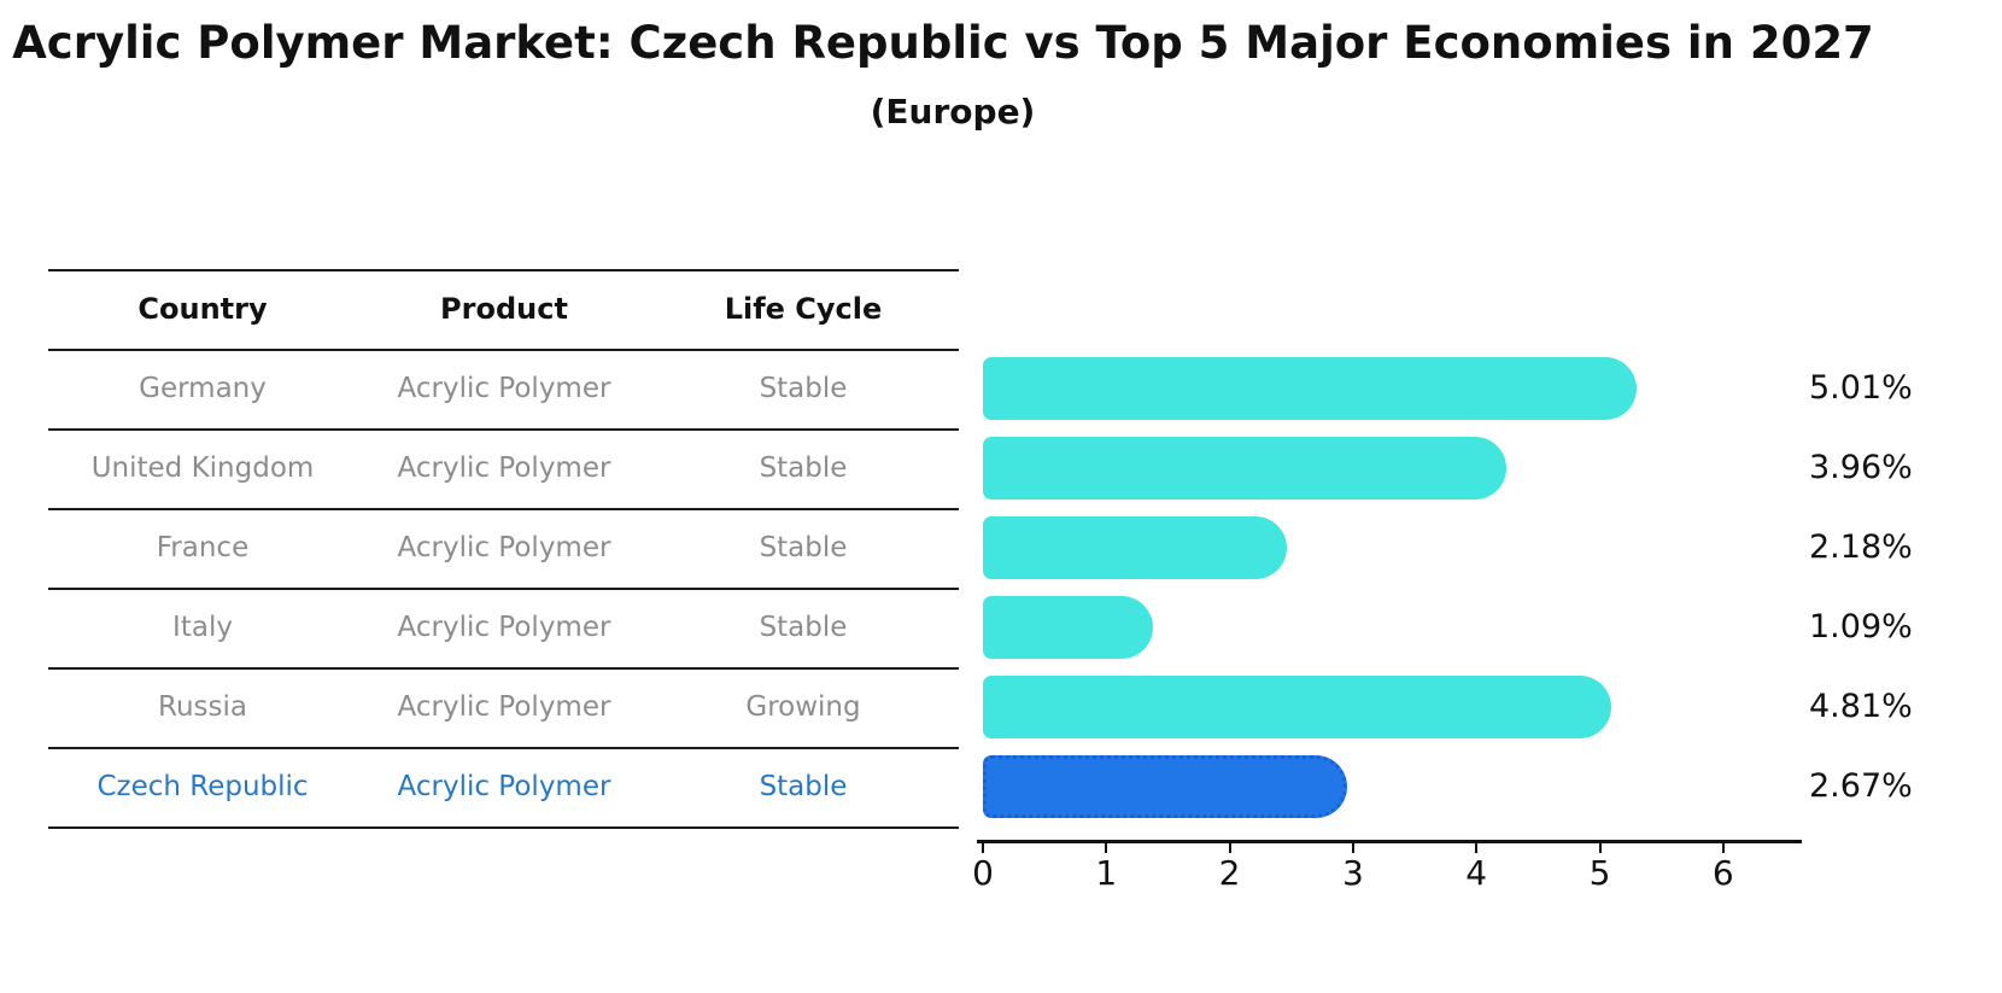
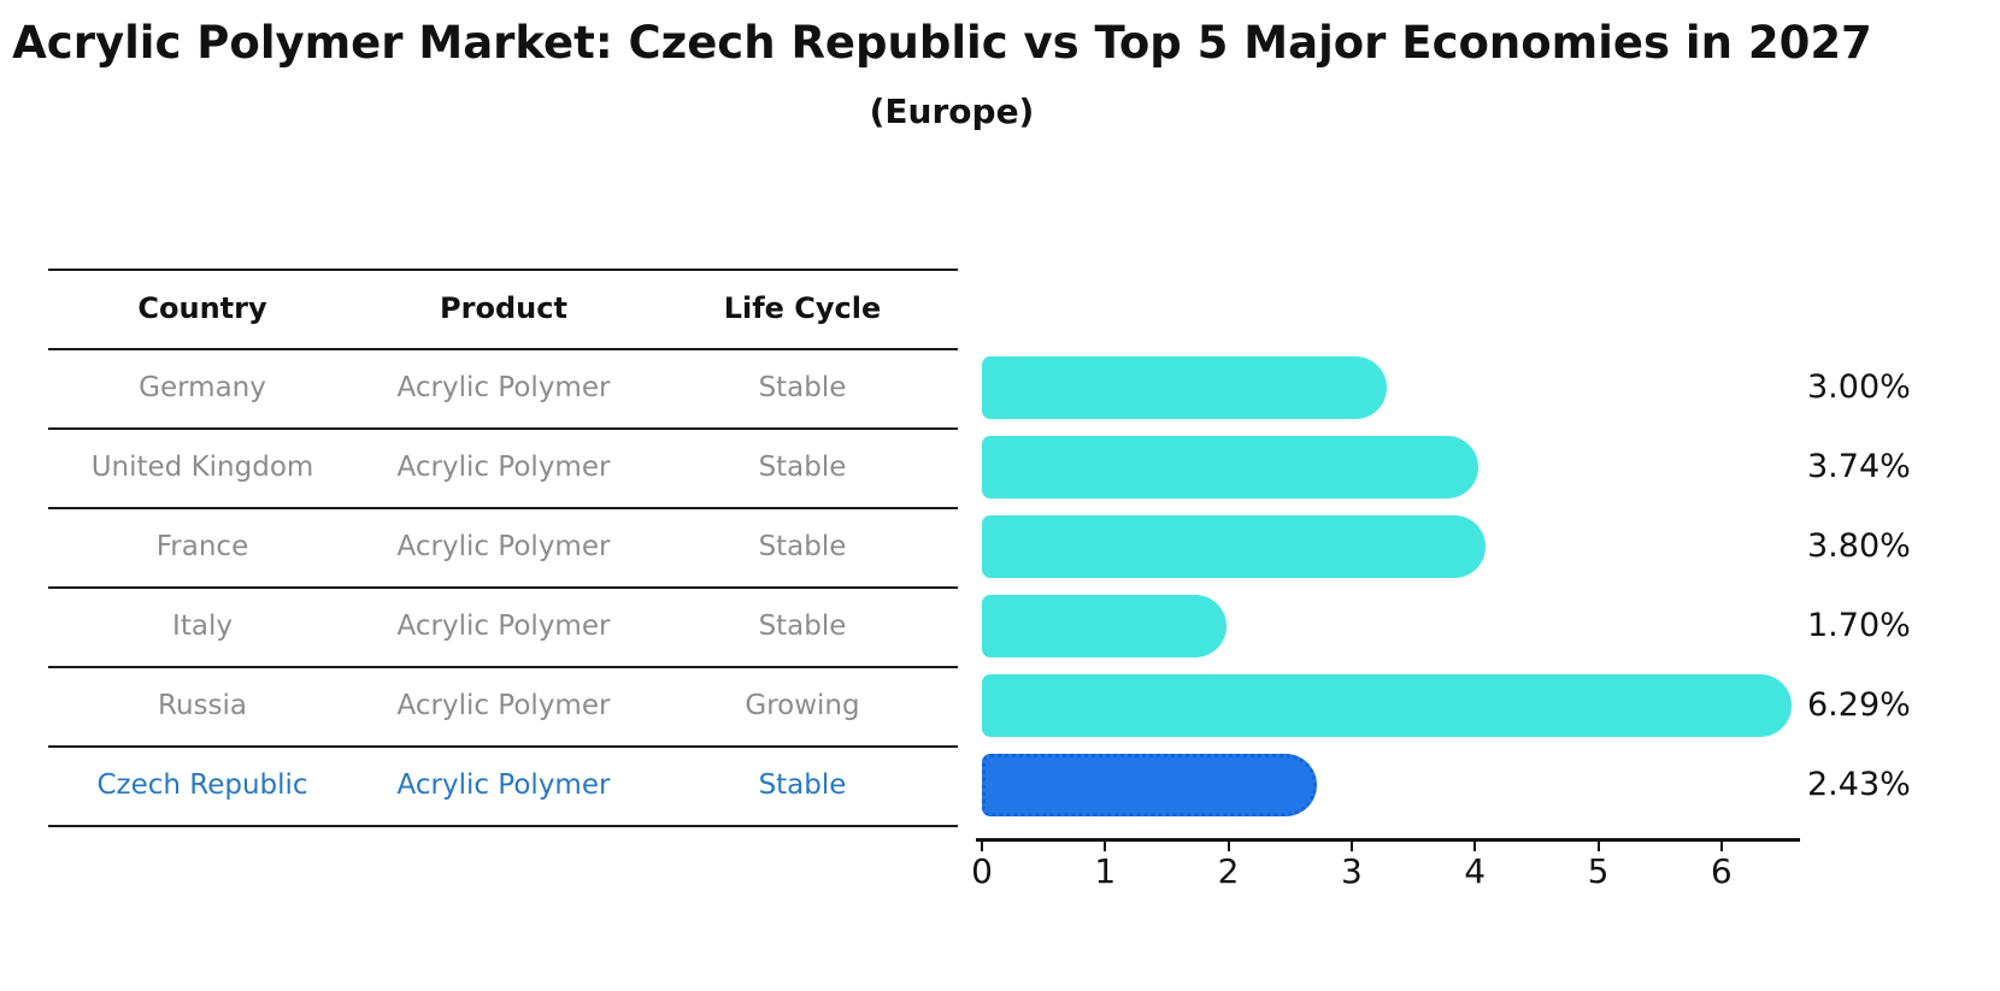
Germany: 5.01% -> 3.00%
United Kingdom: 3.96% -> 3.74%
France: 2.18% -> 3.80%
Italy: 1.09% -> 1.70%
Russia: 4.81% -> 6.29%
Czech Republic: 2.67% -> 2.43%
